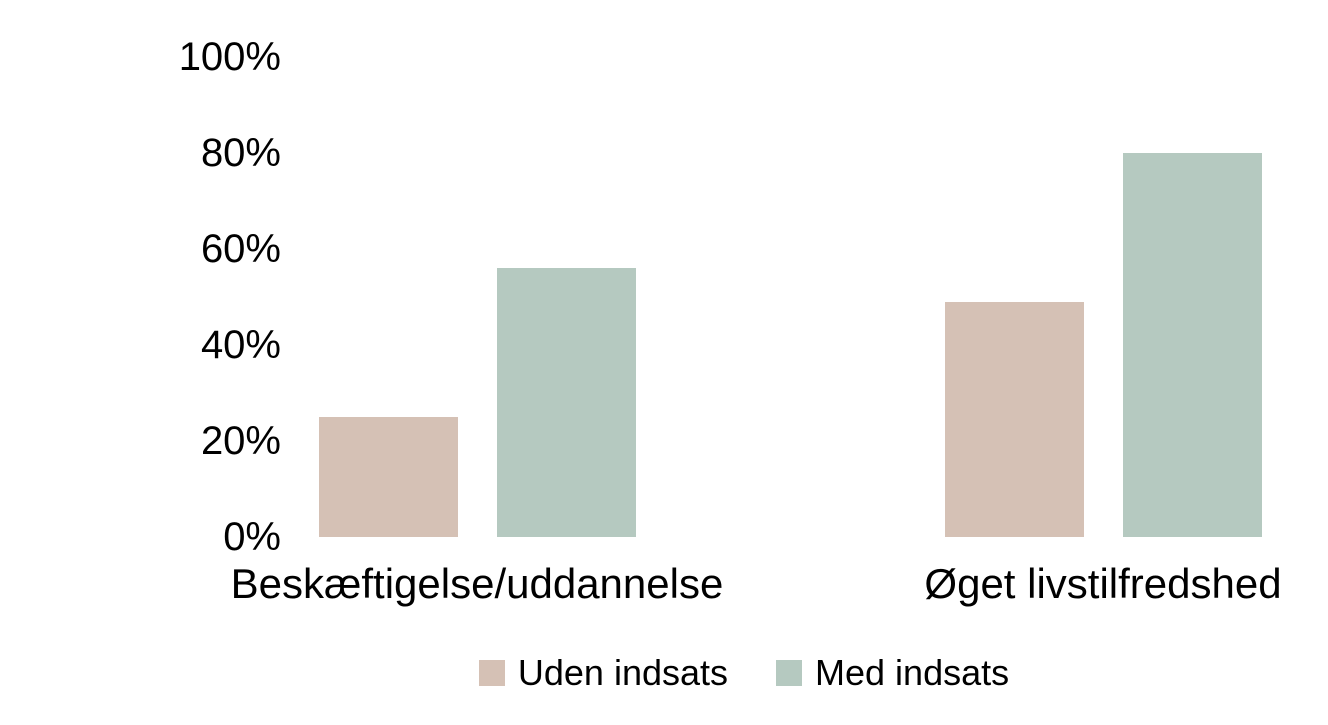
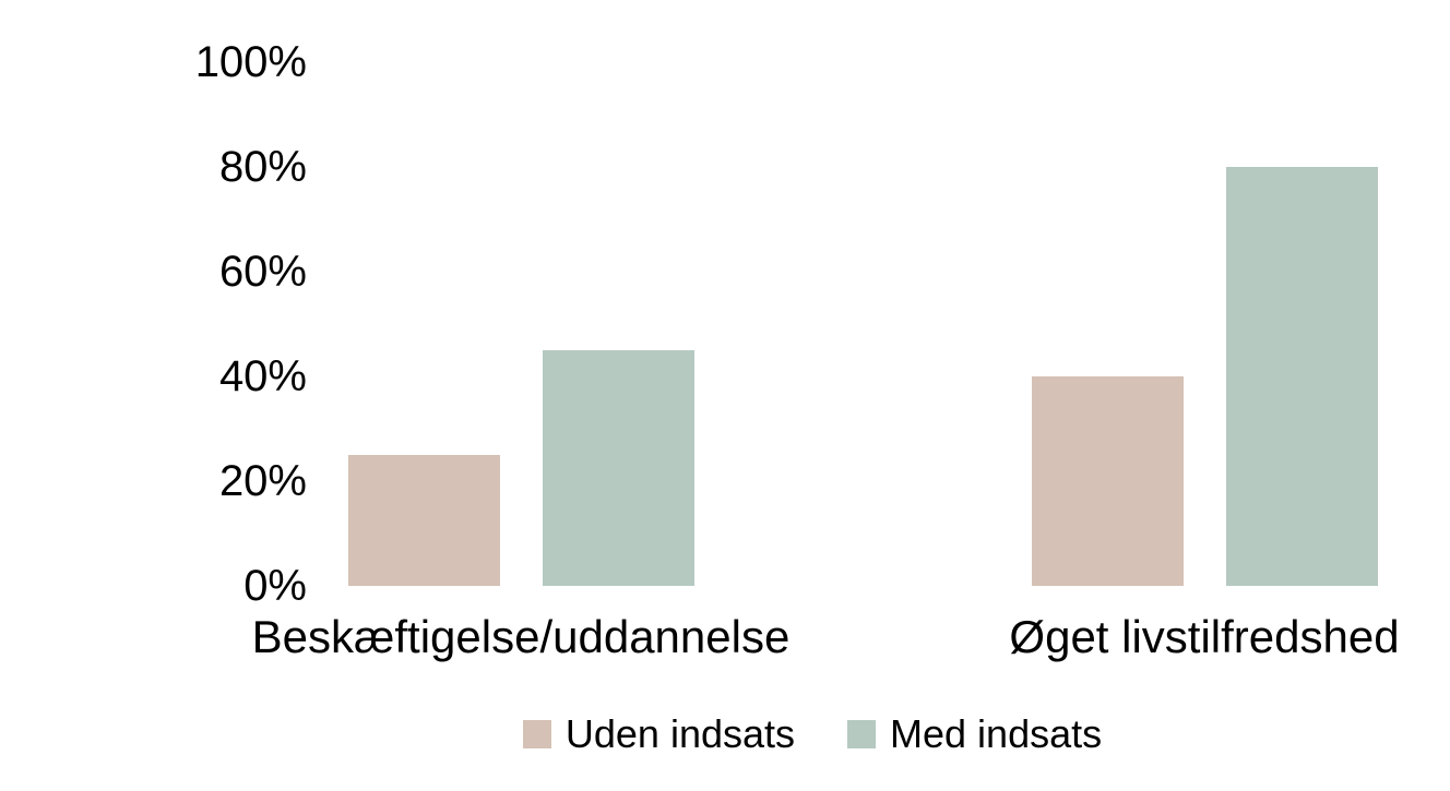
Med indsats/Beskæftigelse/uddannelse: 56% -> 45%
Uden indsats/Øget livstilfredshed: 49% -> 40%
